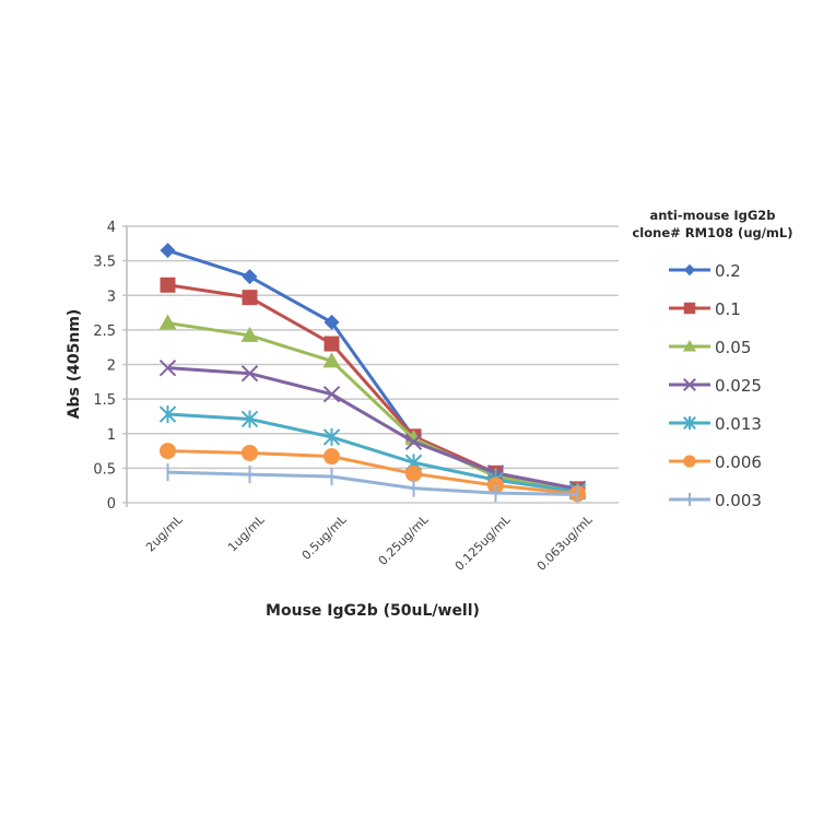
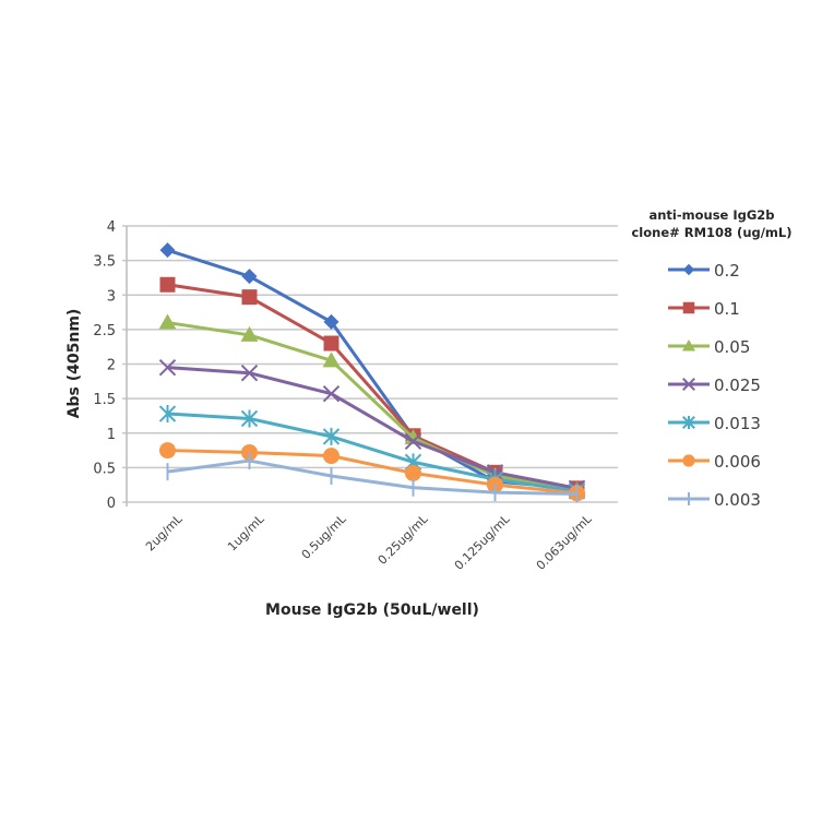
0.003/1ug/mL: 0.4 -> 0.6
0.2/0.125ug/mL: 0.4 -> 0.3
